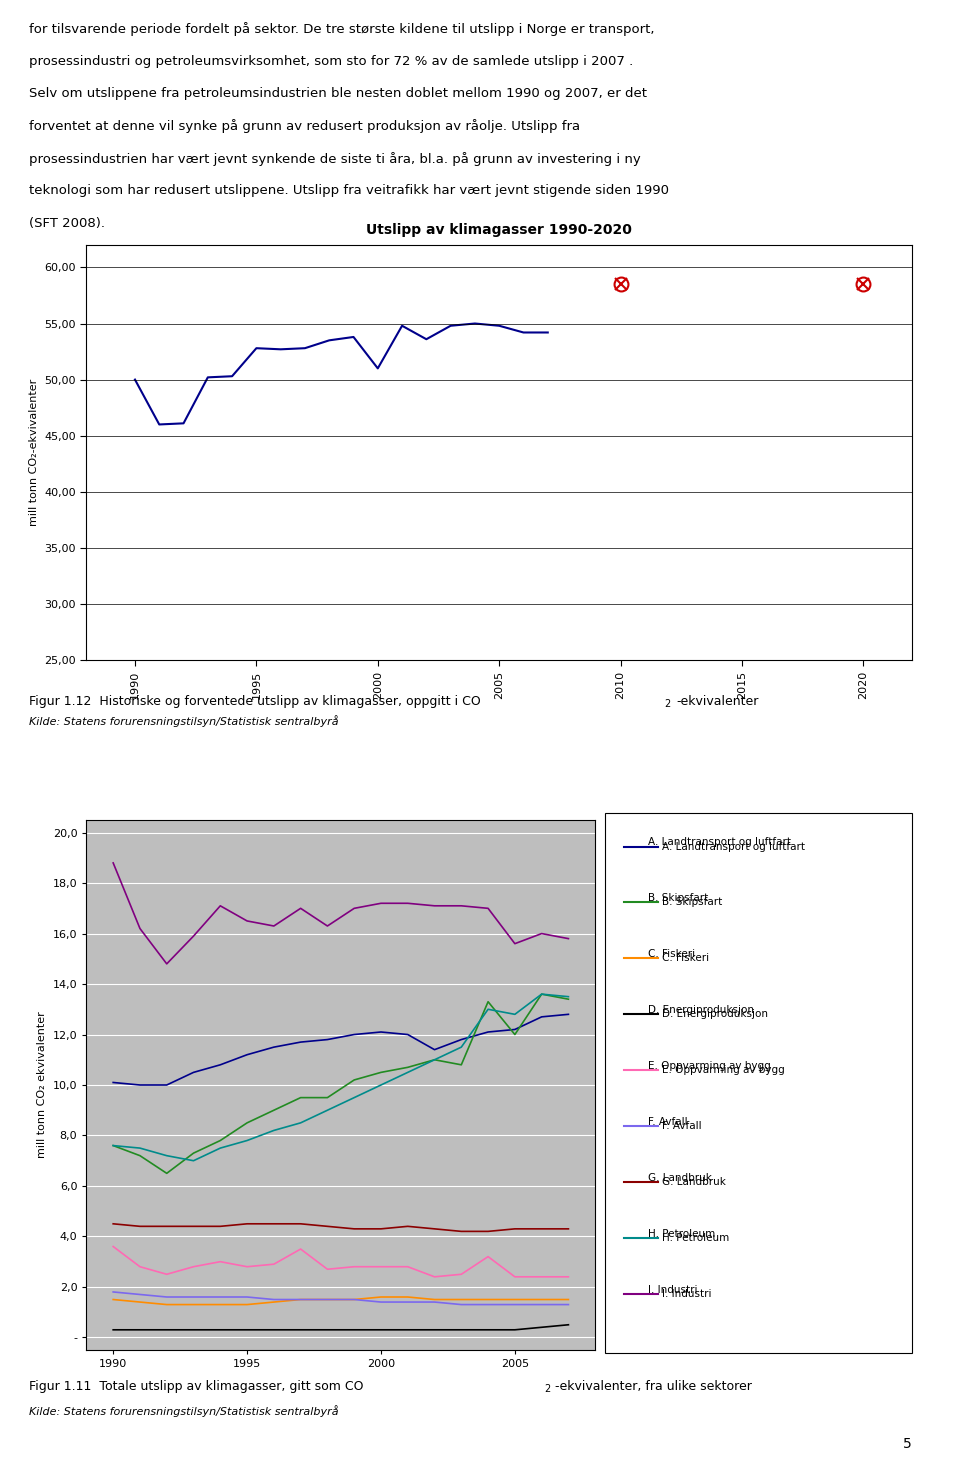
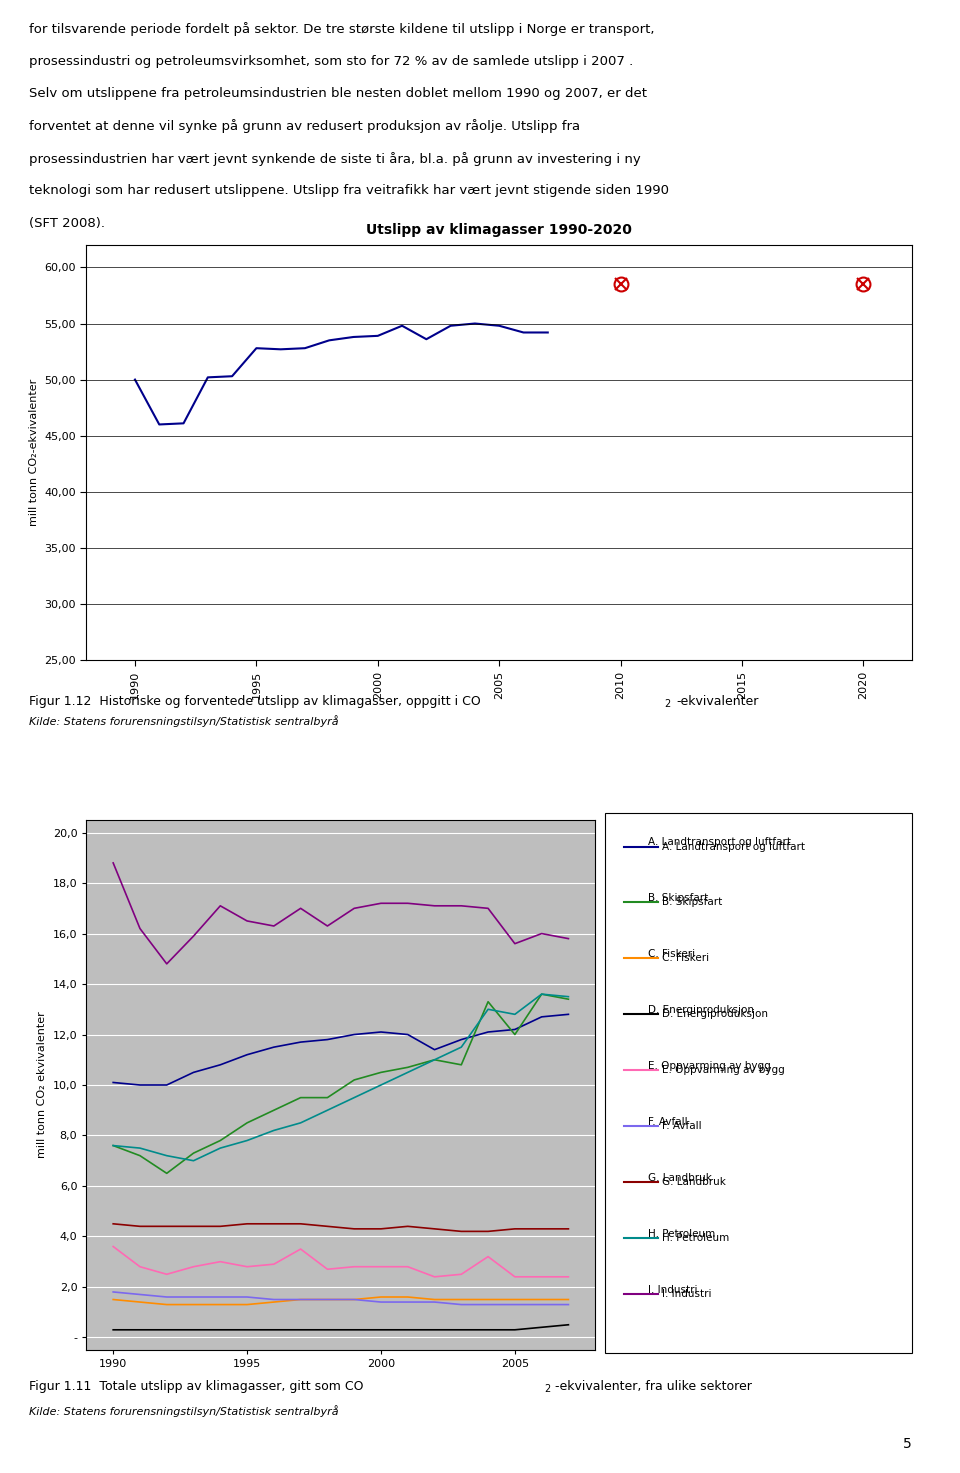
Utslipp av klimagasser 1990-2020/2000: 51,0 -> 53,9
